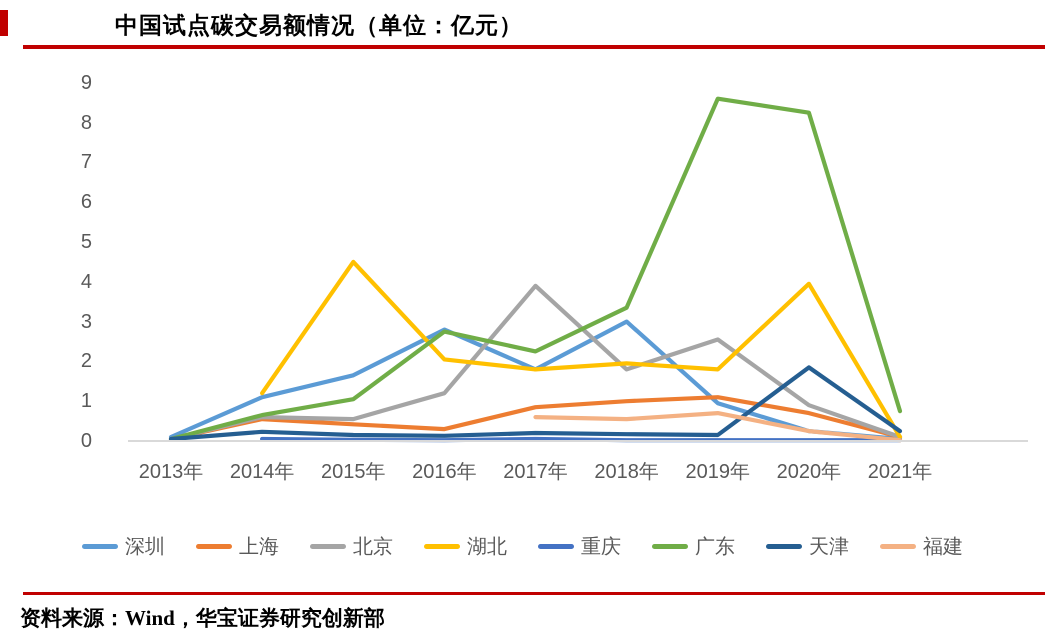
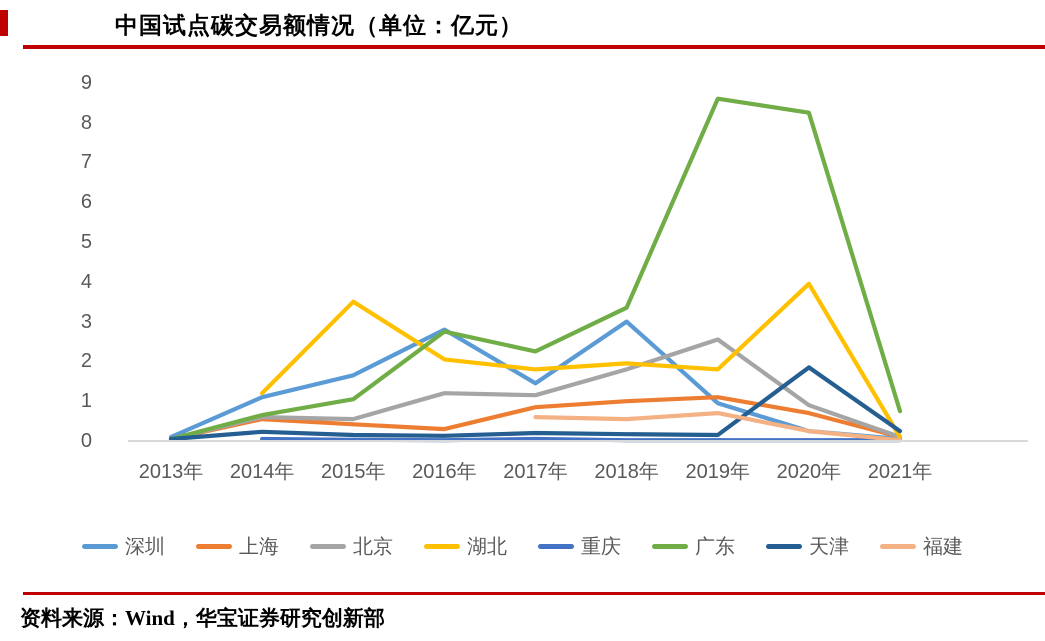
湖北/2015年: 4.5 -> 3.5
深圳/2017年: 1.8 -> 1.4
北京/2017年: 3.9 -> 1.1
